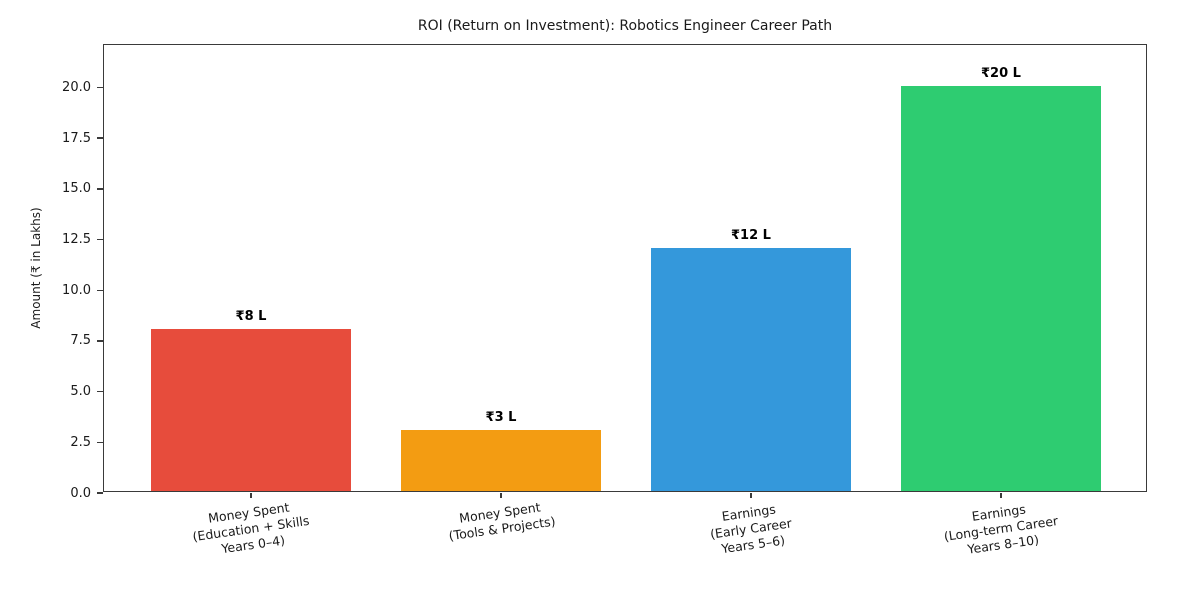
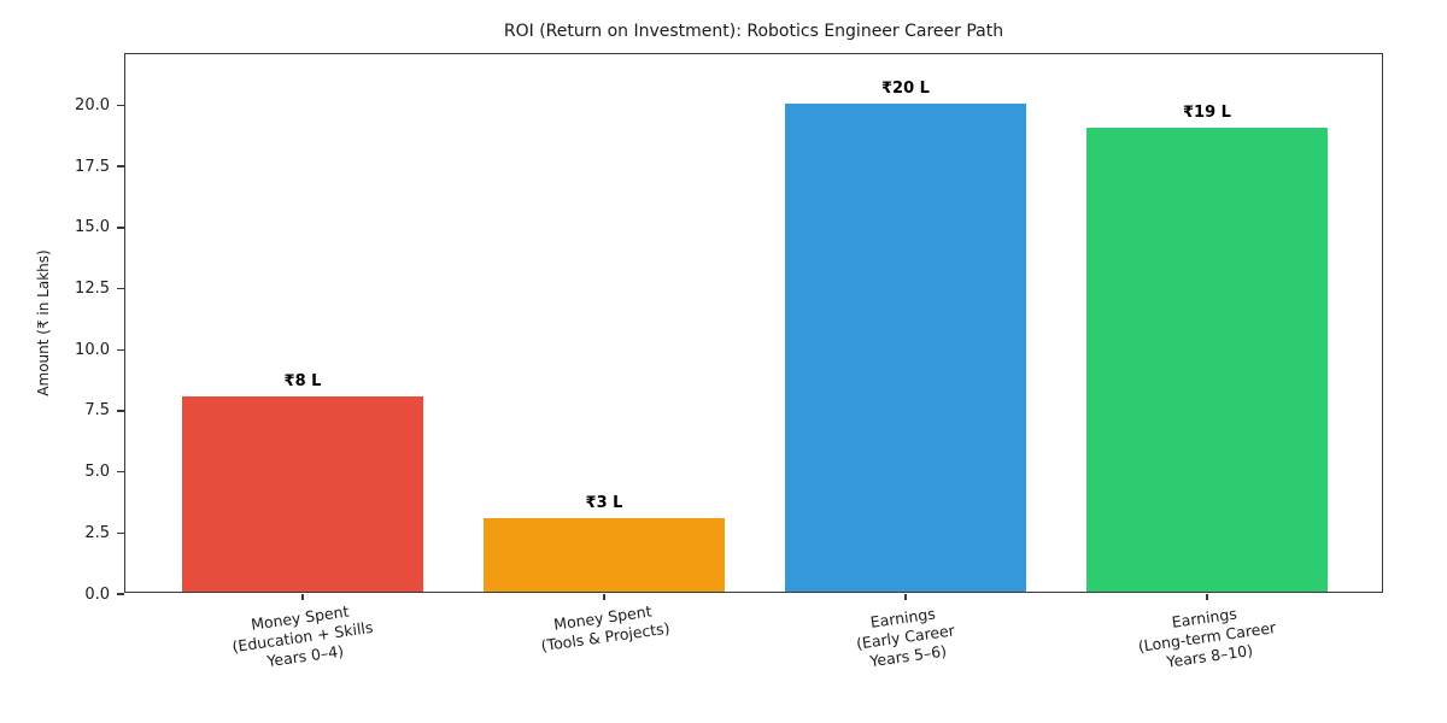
Earnings (Early Career Years 5–6): 12 -> 20
Earnings (Long-term Career Years 8–10): 20 -> 19
